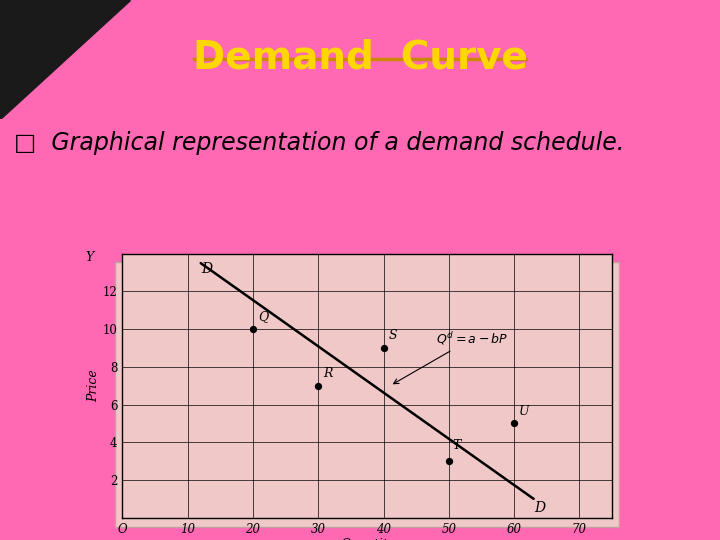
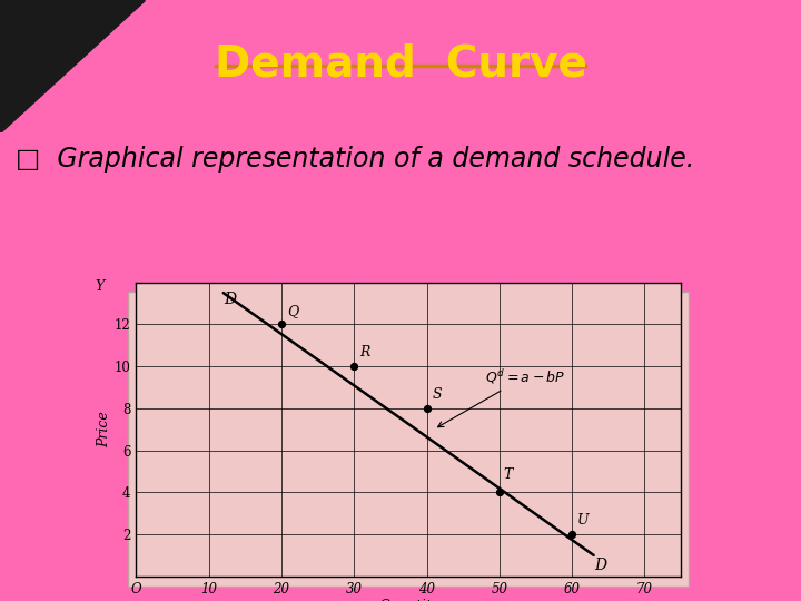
20: 10 -> 12
30: 7 -> 10
40: 9 -> 8
50: 3 -> 4
60: 5 -> 2
